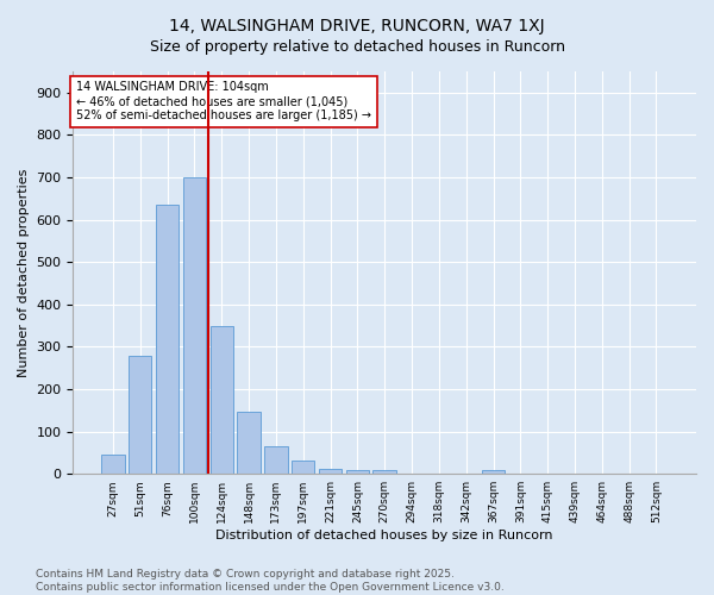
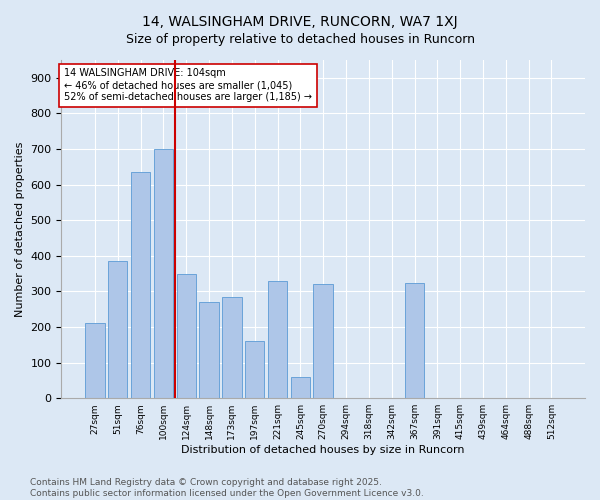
27sqm: 45 -> 210
51sqm: 280 -> 385
148sqm: 147 -> 270
173sqm: 65 -> 285
197sqm: 32 -> 160
221sqm: 13 -> 330
245sqm: 10 -> 60
270sqm: 10 -> 320
367sqm: 8 -> 325
